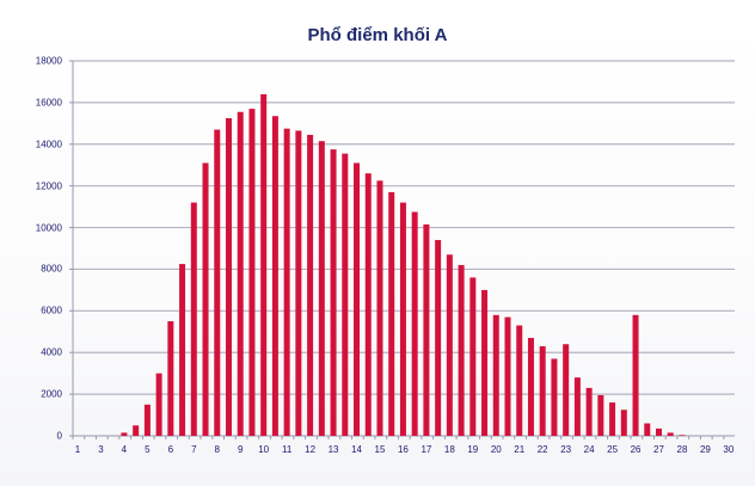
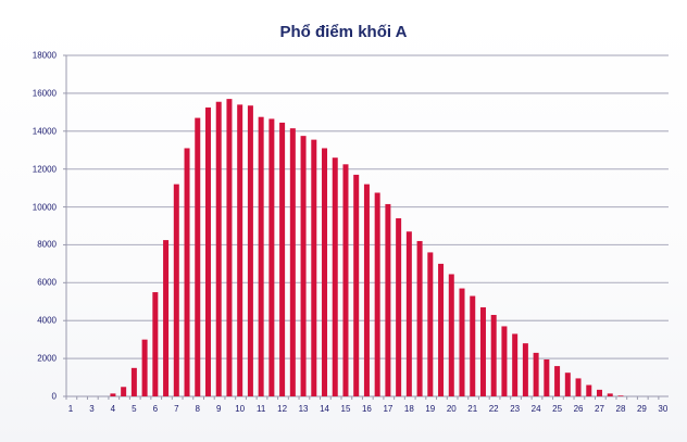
10: 16400 -> 15400
20: 5800 -> 6400
23: 4400 -> 3300
26: 5800 -> 1000
